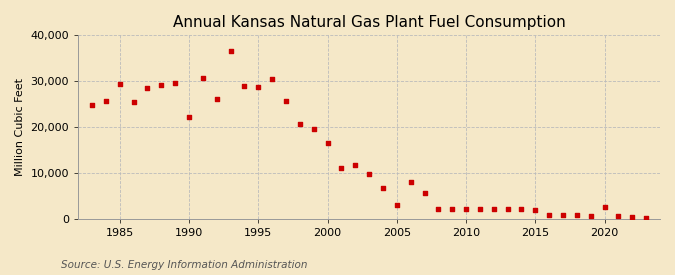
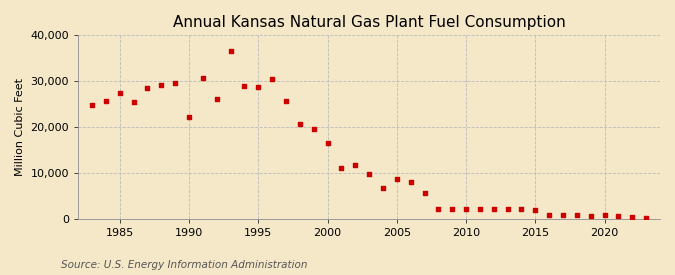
1985: 29,500 -> 27,500
2005: 3,000 -> 8,600
2020: 2,500 -> 800
